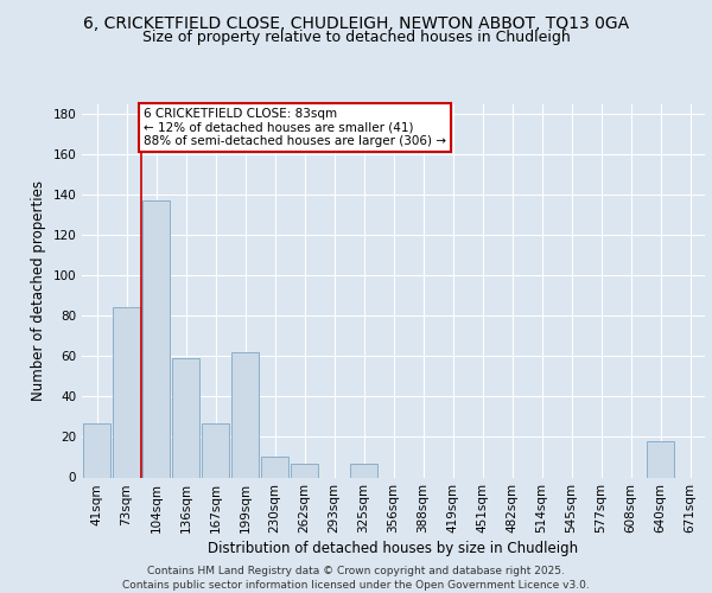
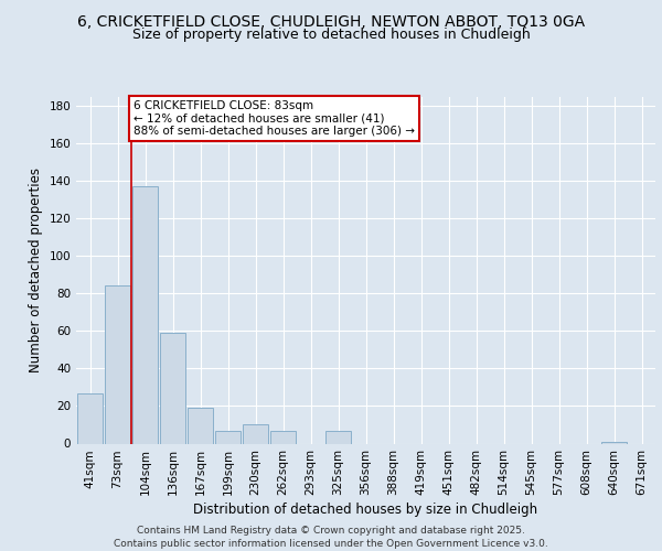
167sqm: 27 -> 19
199sqm: 62 -> 7
640sqm: 18 -> 1
